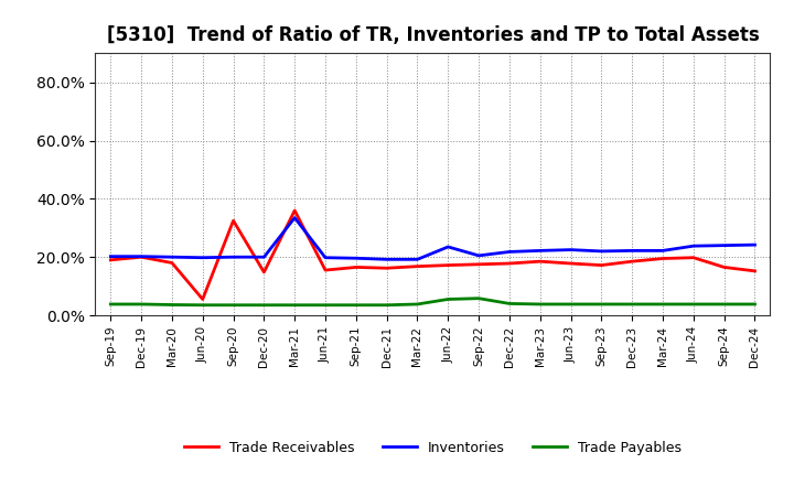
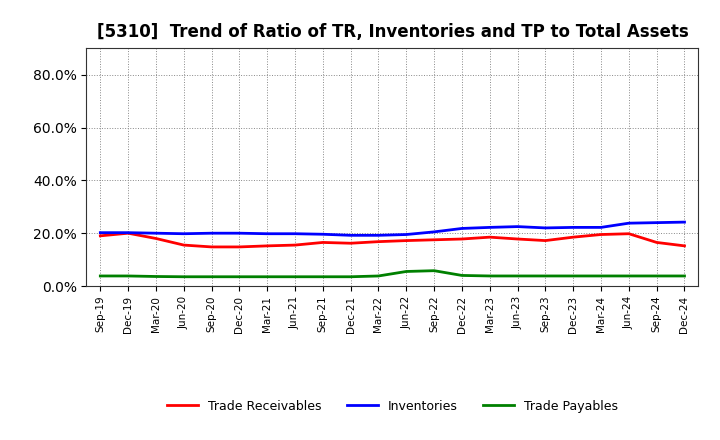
Trade Receivables/Jun-20: 5.5% -> 15.5%
Trade Receivables/Sep-20: 32.5% -> 14.8%
Trade Receivables/Mar-21: 36.0% -> 15.2%
Inventories/Mar-21: 33.5% -> 19.8%
Inventories/Jun-22: 23.5% -> 19.5%
